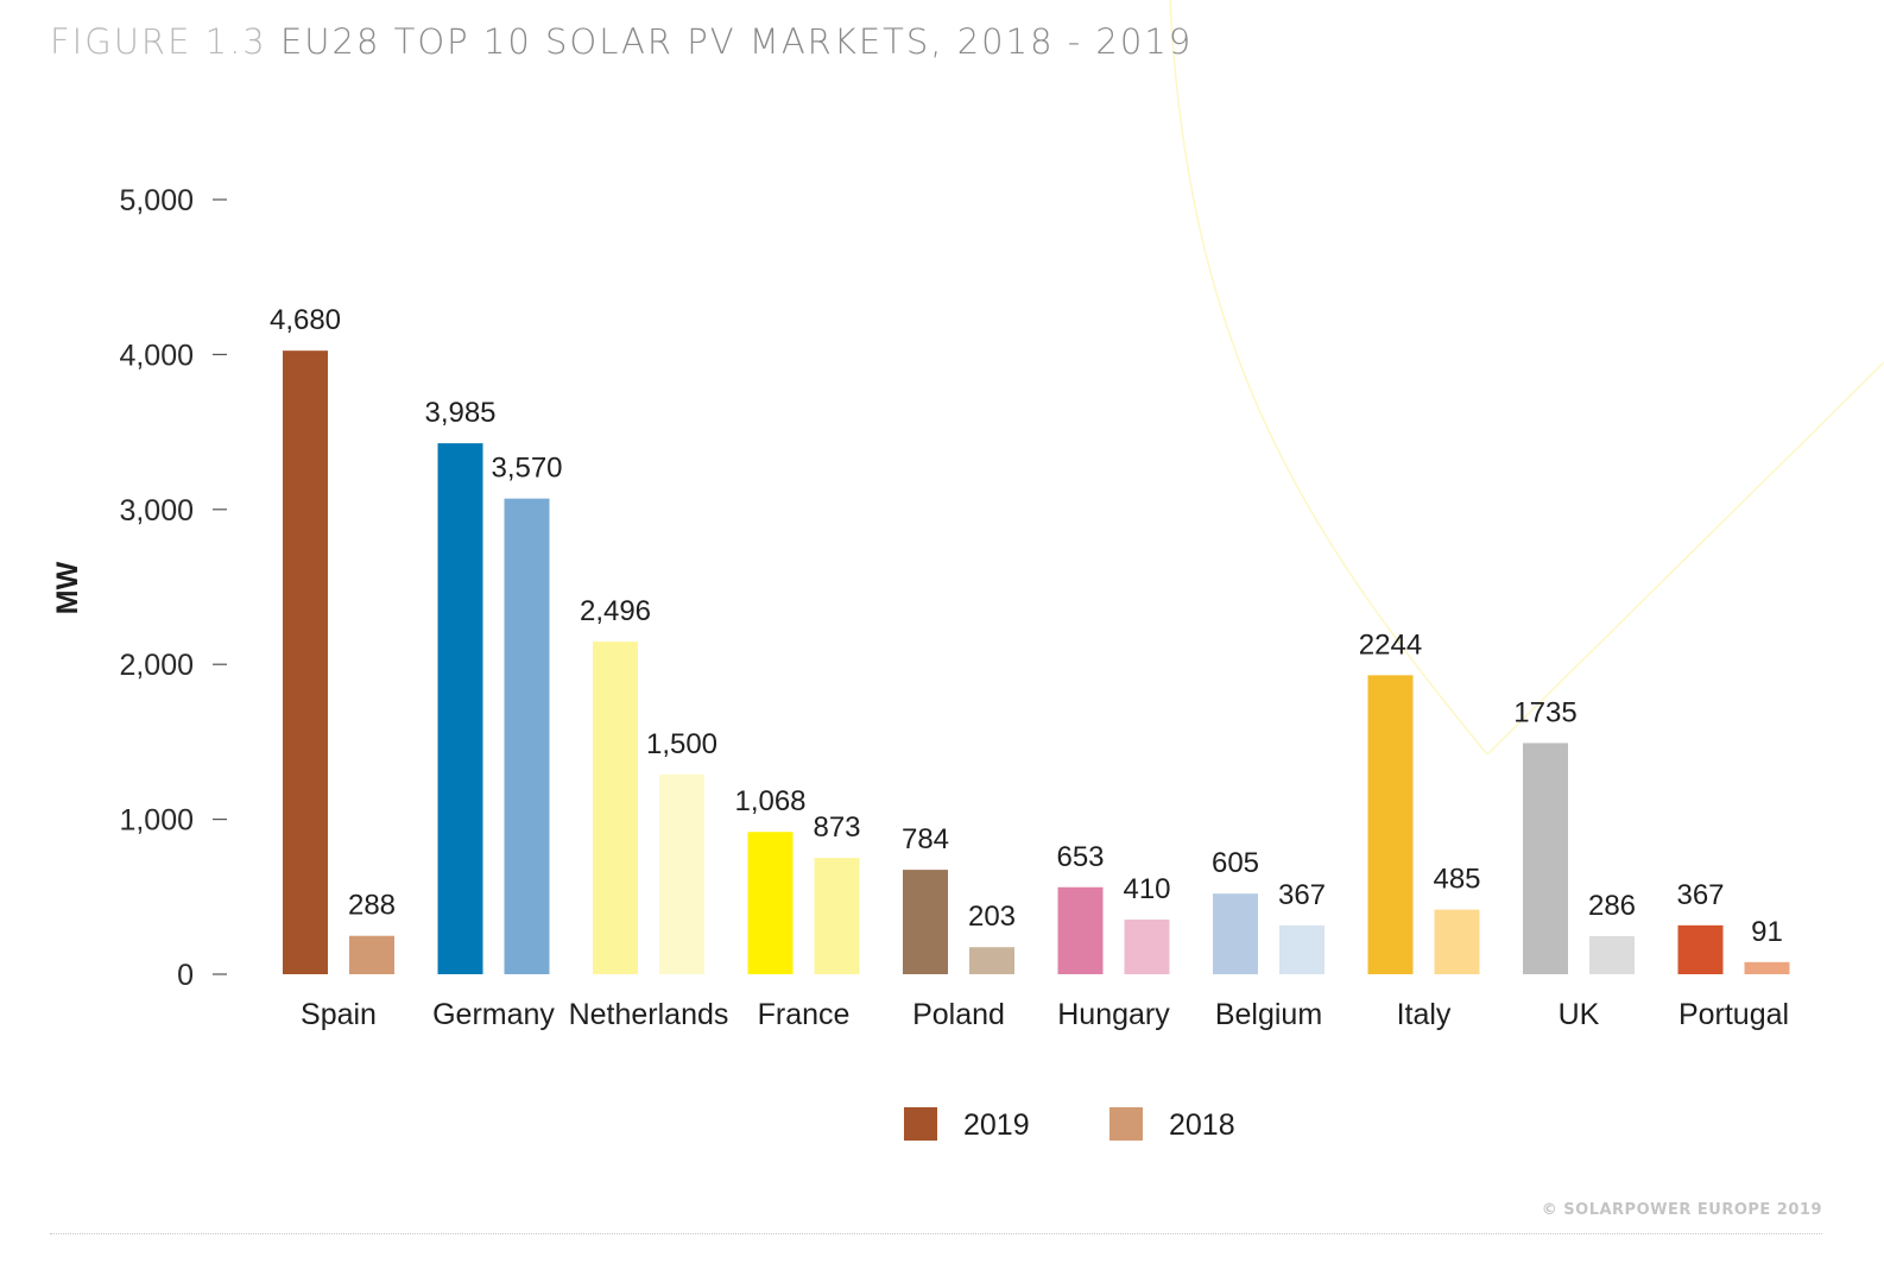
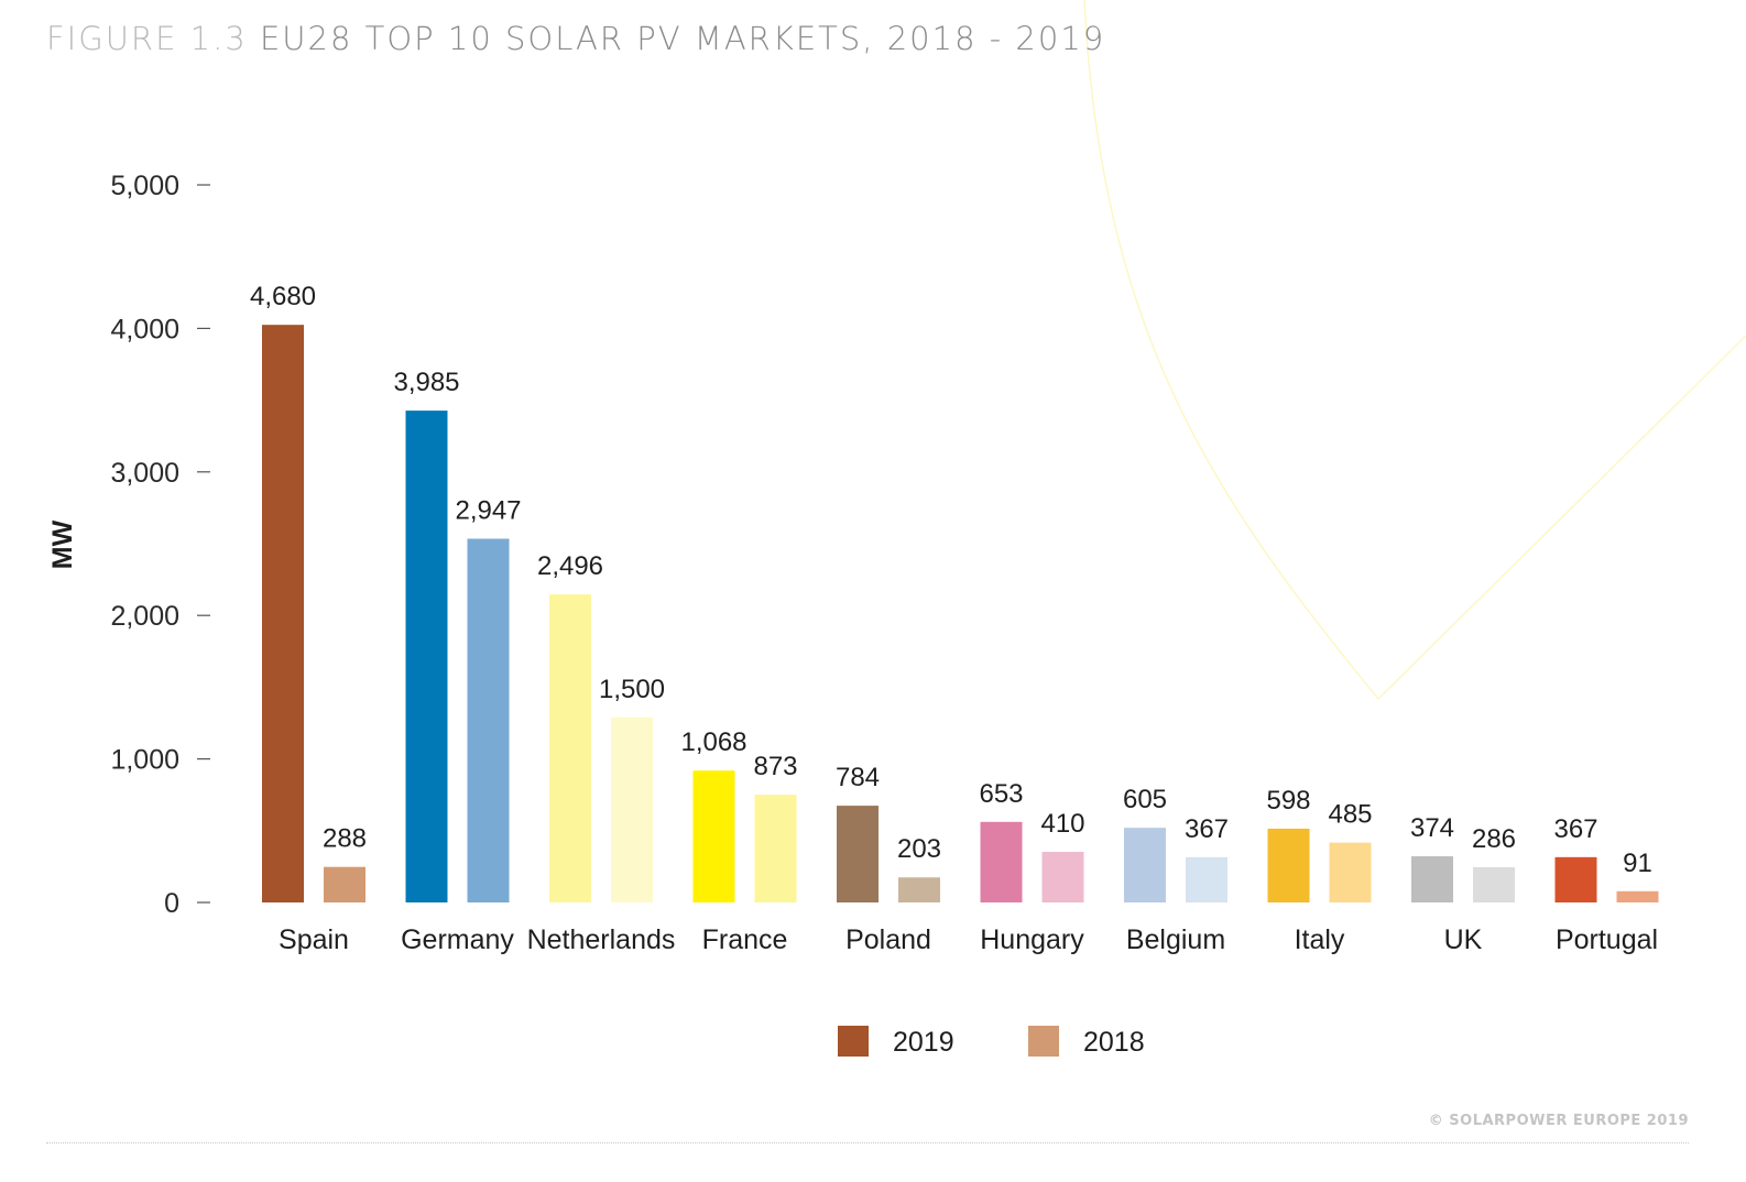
2018/Germany: 3,570 -> 2,947
2019/Italy: 2244 -> 598
2019/UK: 1735 -> 374
